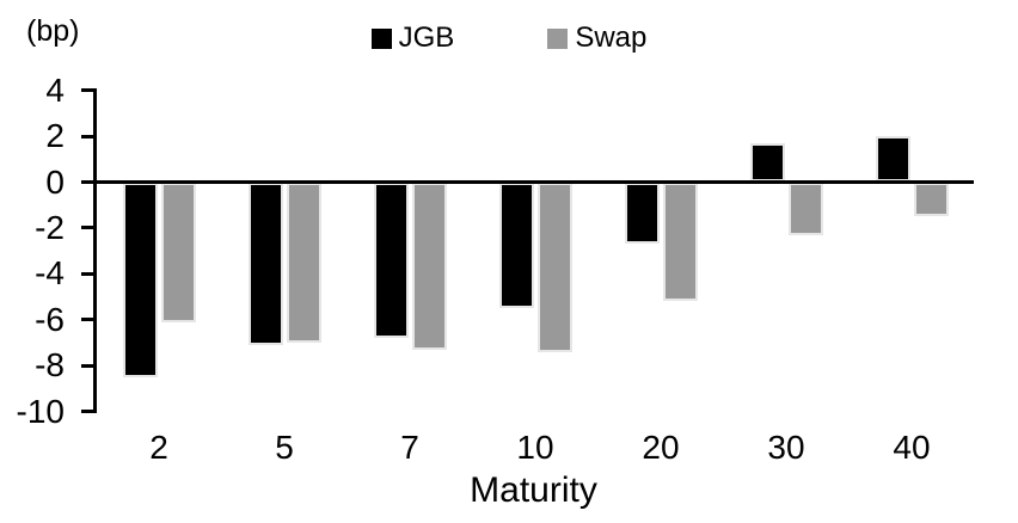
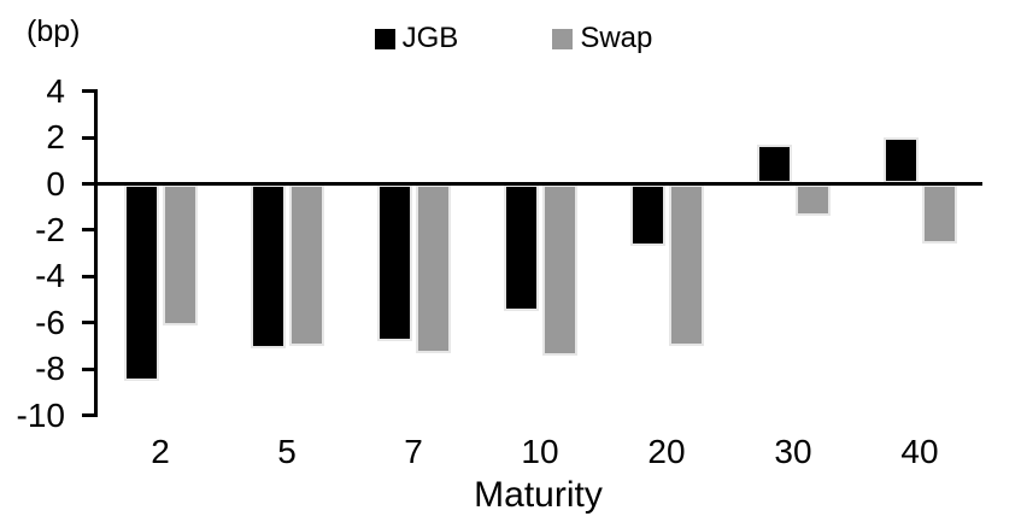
Swap/20: -5.2 -> -7.0
Swap/30: -2.3 -> -1.4
Swap/40: -1.5 -> -2.6
